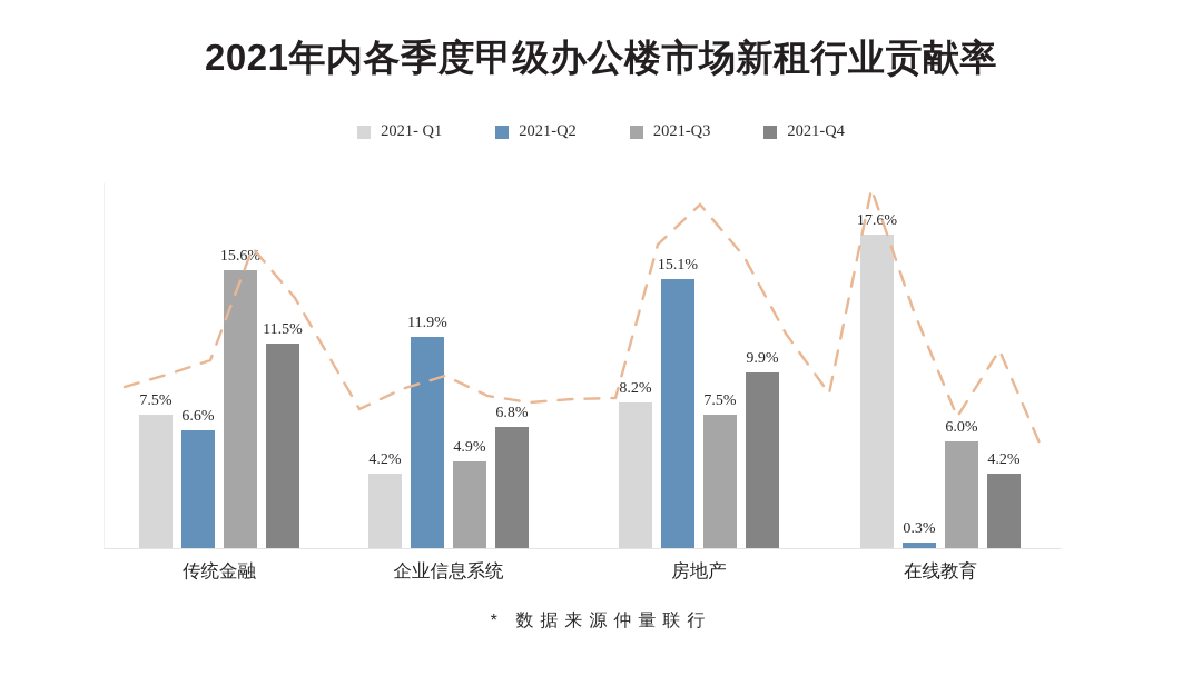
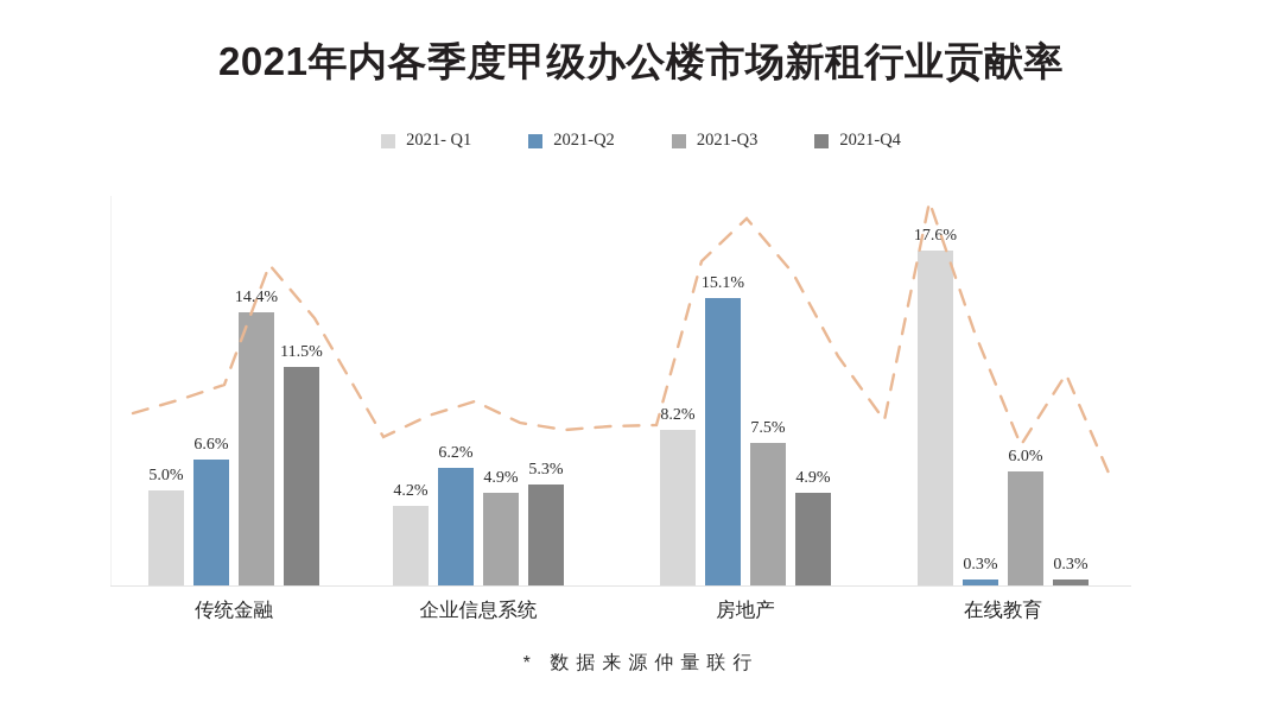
2021- Q1/传统金融: 7.5% -> 5.0%
2021-Q3/传统金融: 15.6% -> 14.4%
2021-Q2/企业信息系统: 11.9% -> 6.2%
2021-Q4/企业信息系统: 6.8% -> 5.3%
2021-Q4/房地产: 9.9% -> 4.9%
2021-Q4/在线教育: 4.2% -> 0.3%
